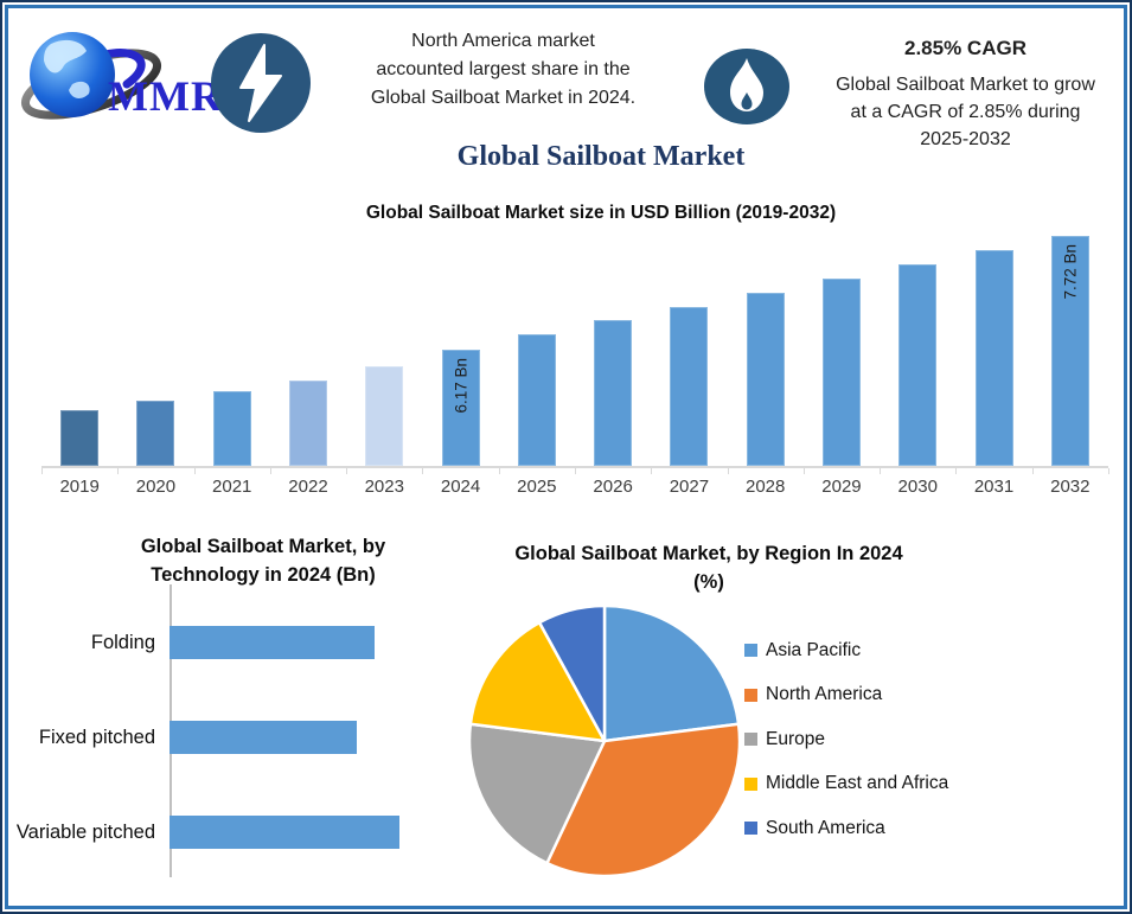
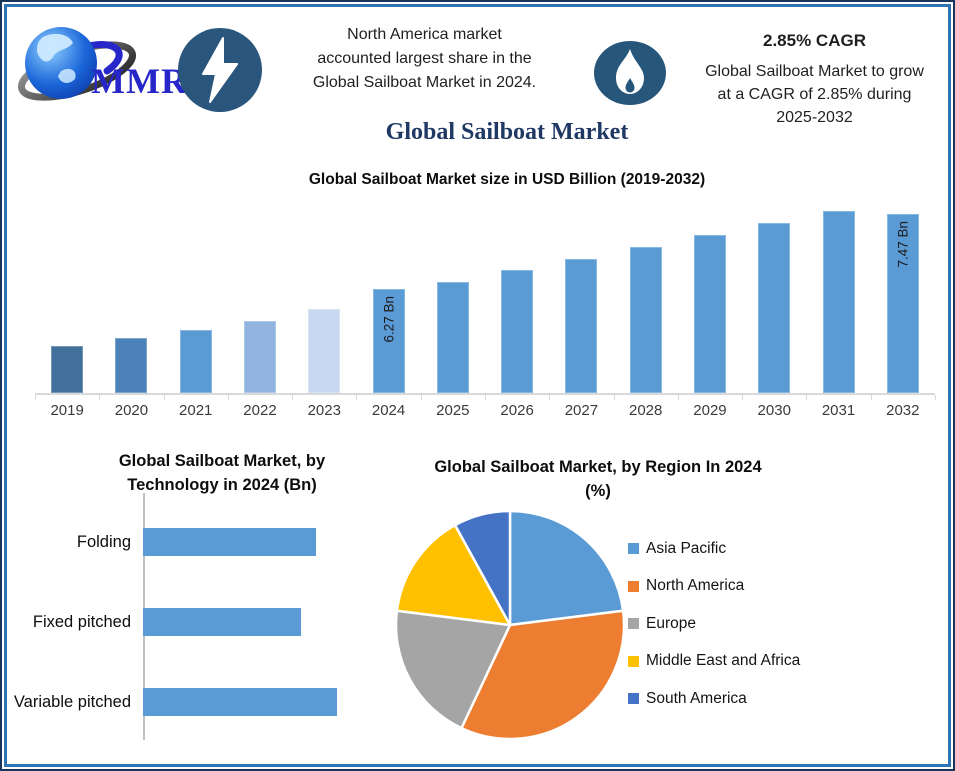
Global Sailboat Market size in USD Billion (2019-2032)/2024: 6.17 -> 6.27
Global Sailboat Market size in USD Billion (2019-2032)/2032: 7.72 -> 7.47
